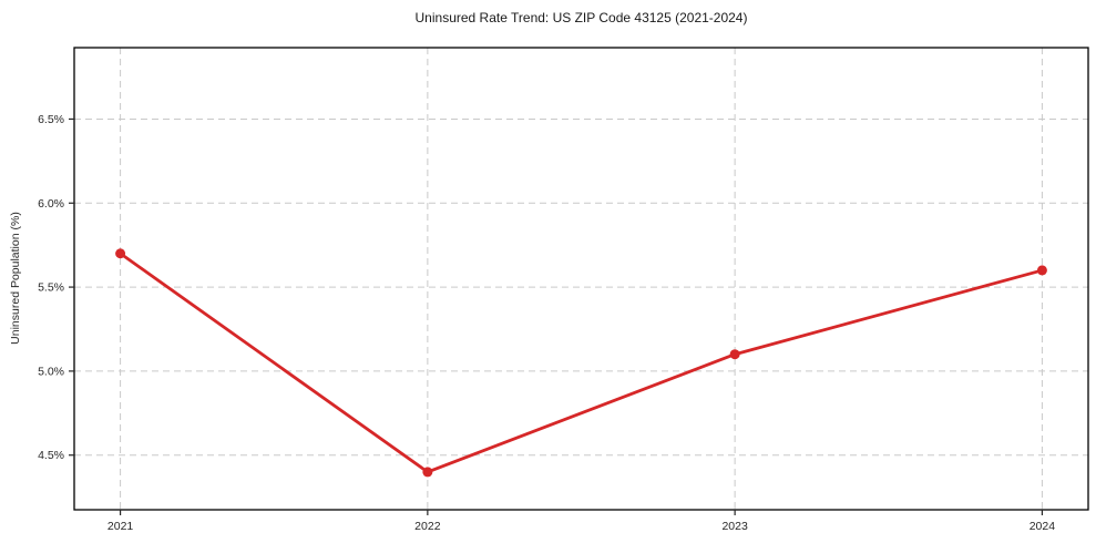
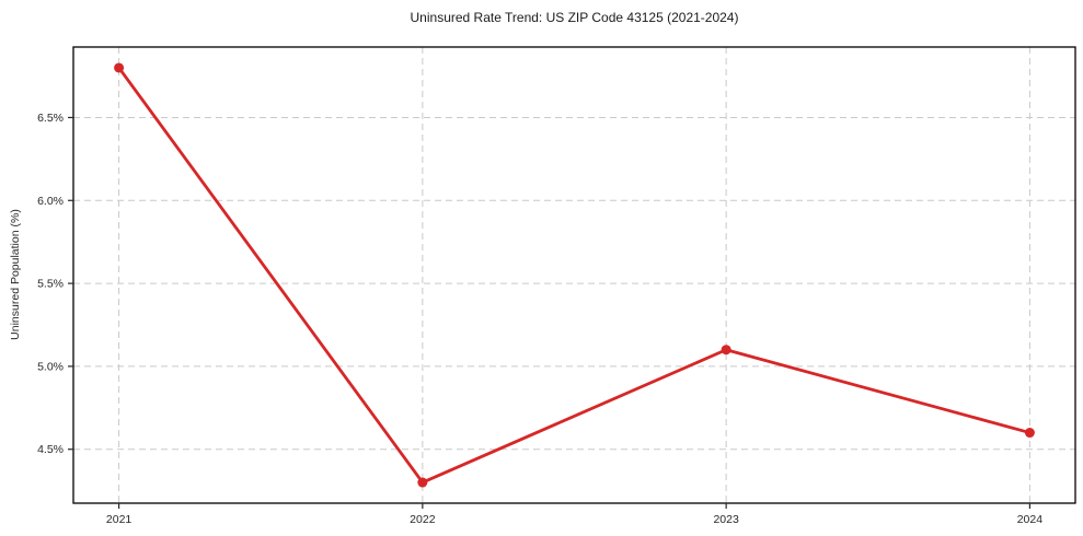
2021: 5.7% -> 6.8%
2022: 4.4% -> 4.3%
2024: 5.6% -> 4.6%
